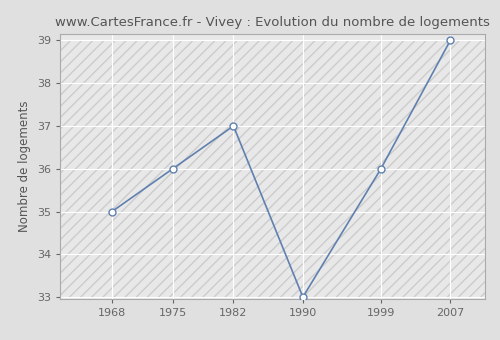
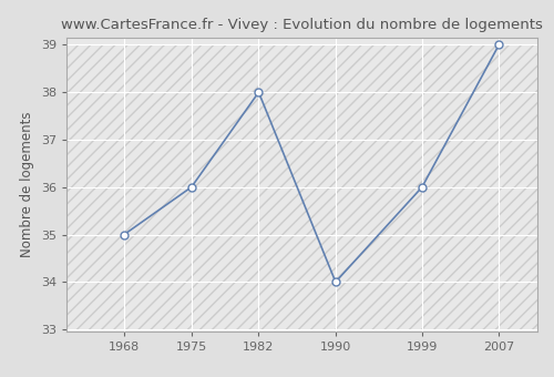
1982: 37 -> 38
1990: 33 -> 34
